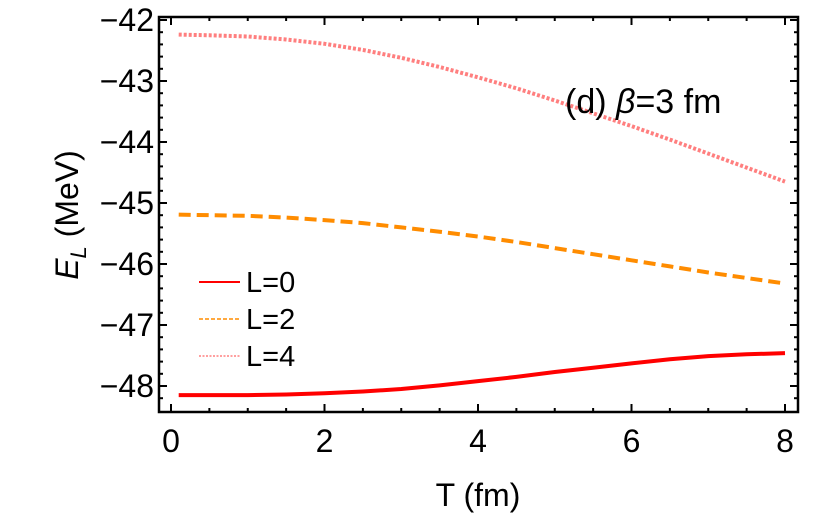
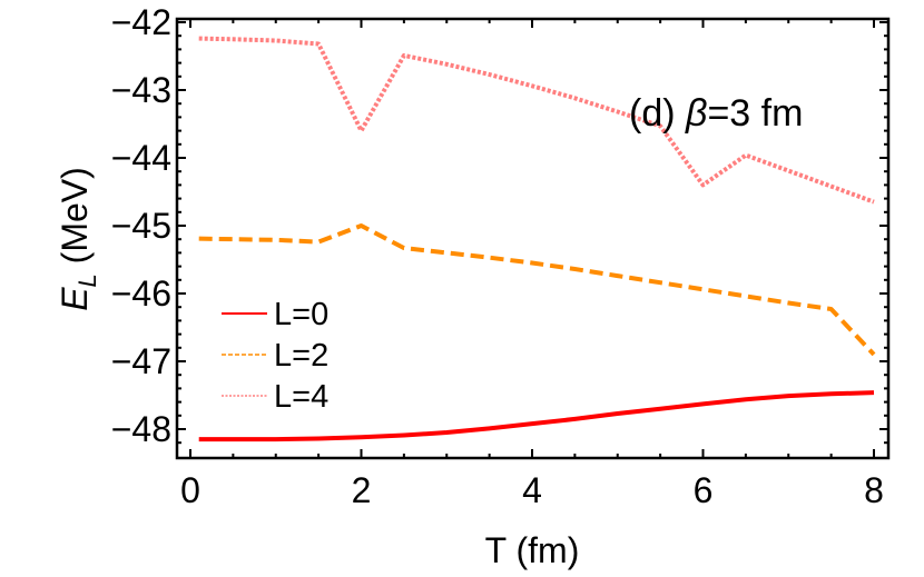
L=2/2: -45.3 -> -45.0
L=4/2: -42.4 -> -43.6
L=4/6: -43.7 -> -44.4
L=2/8: -46.3 -> -46.9
